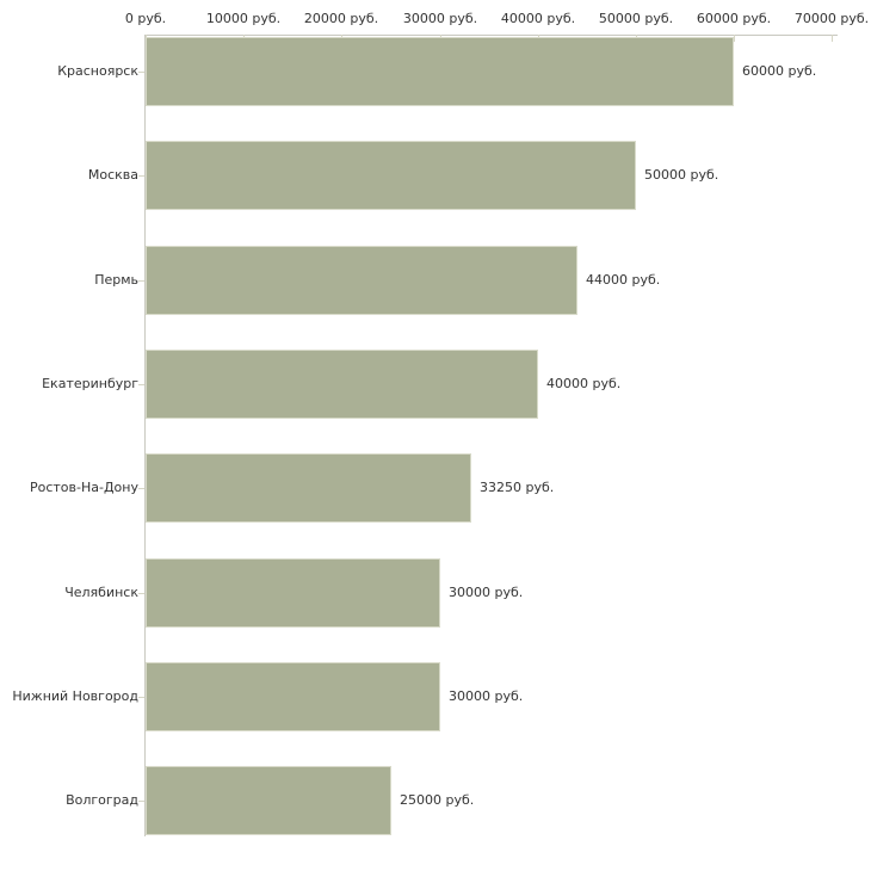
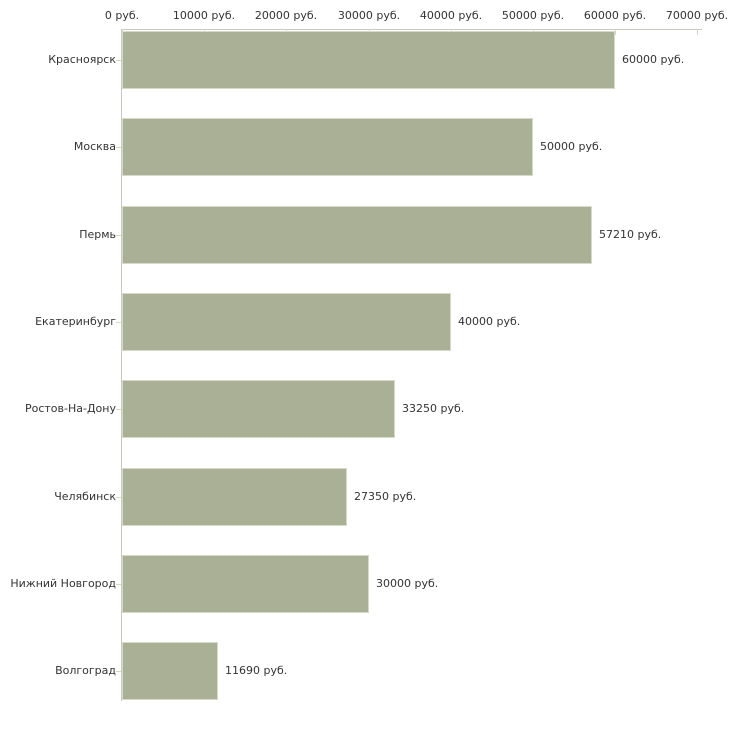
Пермь: 44000 -> 57210
Челябинск: 30000 -> 27350
Волгоград: 25000 -> 11690
